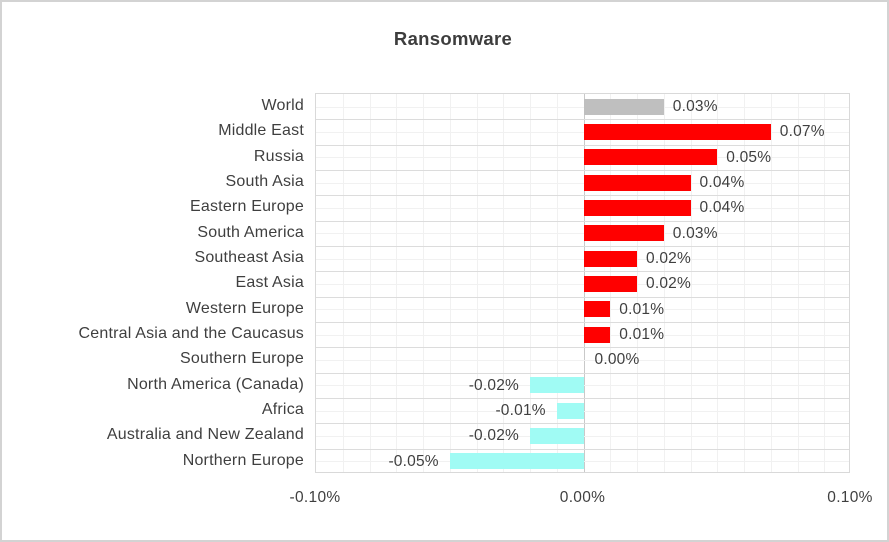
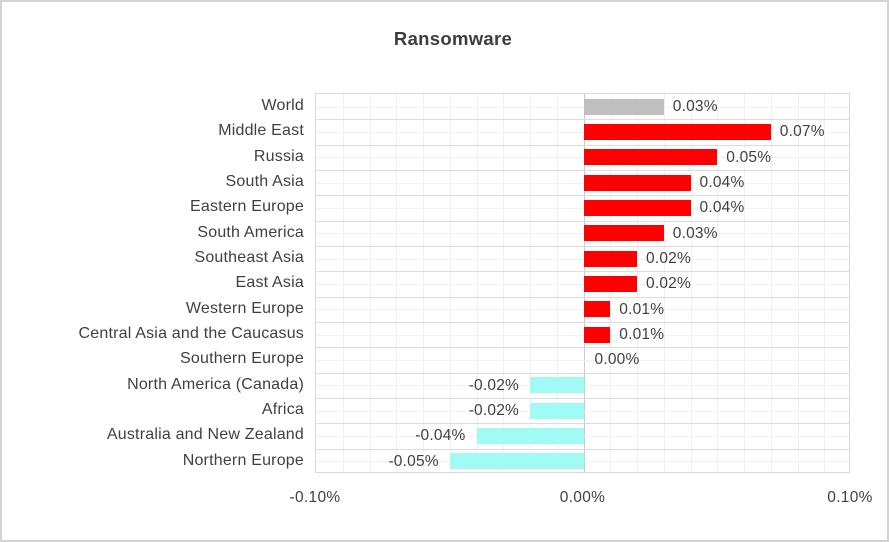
Africa: -0.01% -> -0.02%
Australia and New Zealand: -0.02% -> -0.04%
